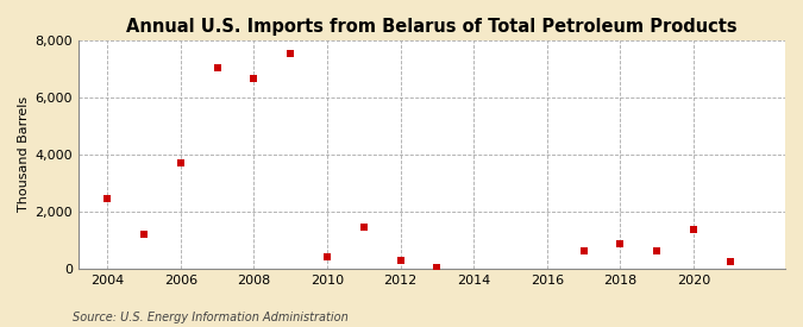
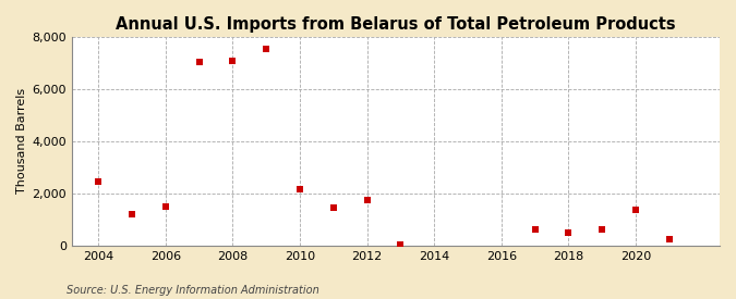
2006: 3,700 -> 1,500
2008: 6,650 -> 7,100
2010: 400 -> 2,150
2012: 300 -> 1,750
2018: 850 -> 500
